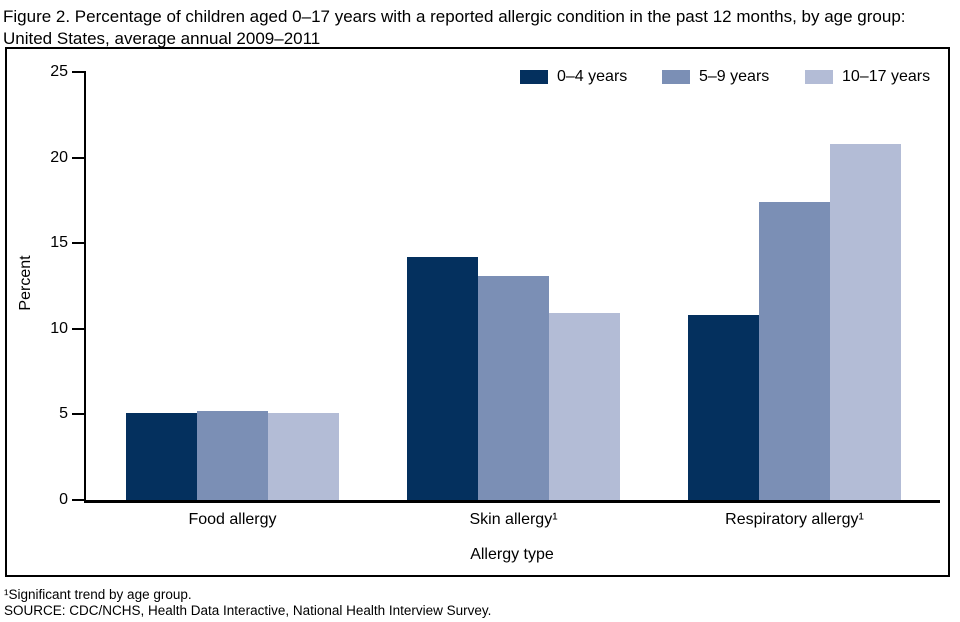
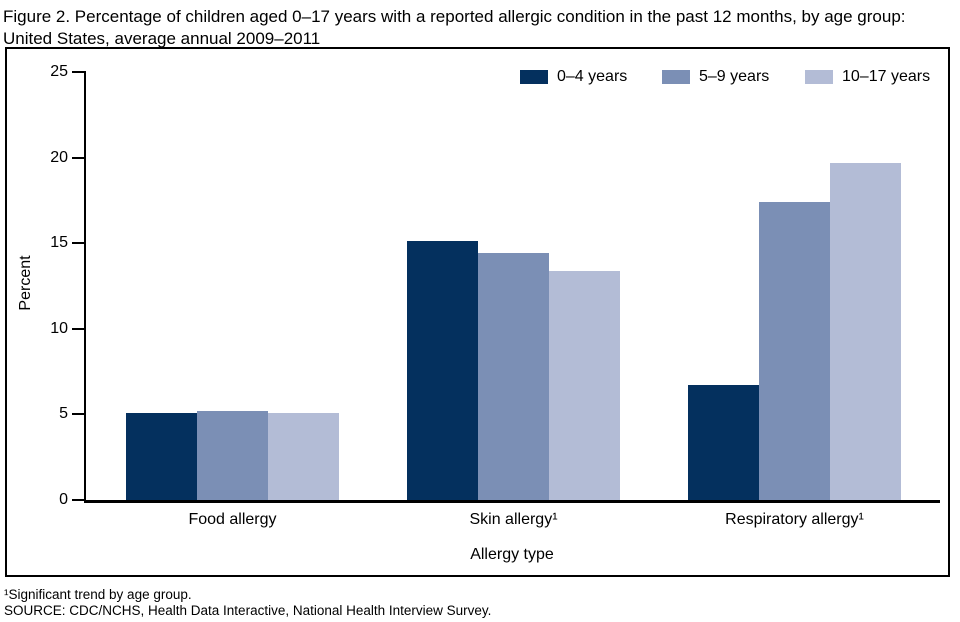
0–4 years/Skin allergy¹: 14.2 -> 15.1
5–9 years/Skin allergy¹: 13.1 -> 14.4
10–17 years/Skin allergy¹: 10.9 -> 13.4
0–4 years/Respiratory allergy¹: 10.8 -> 6.7
10–17 years/Respiratory allergy¹: 20.8 -> 19.7
